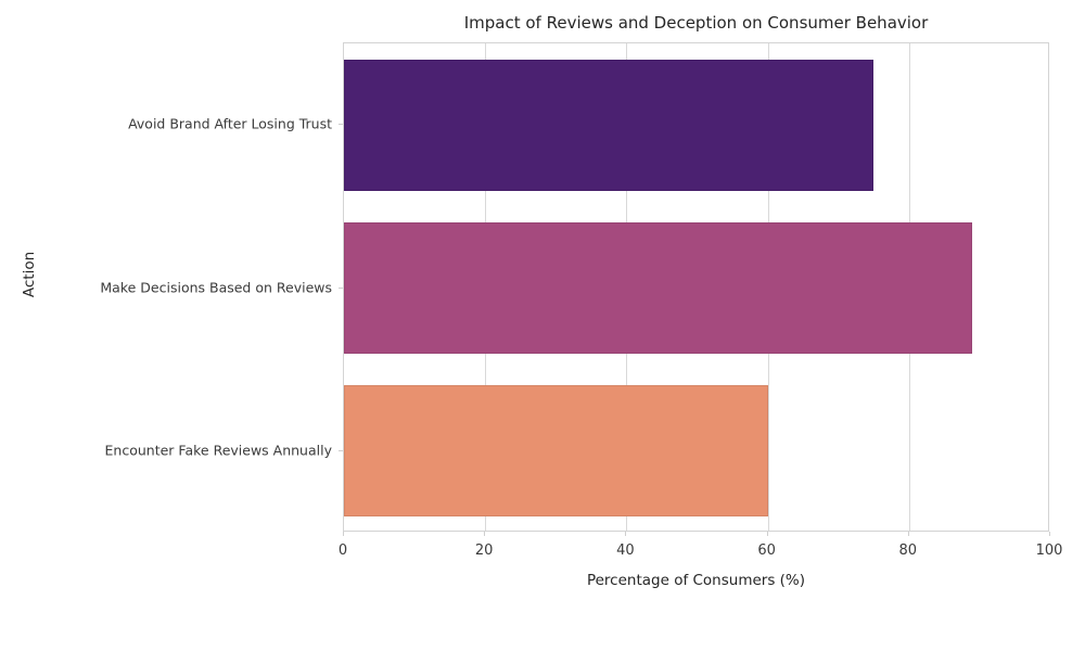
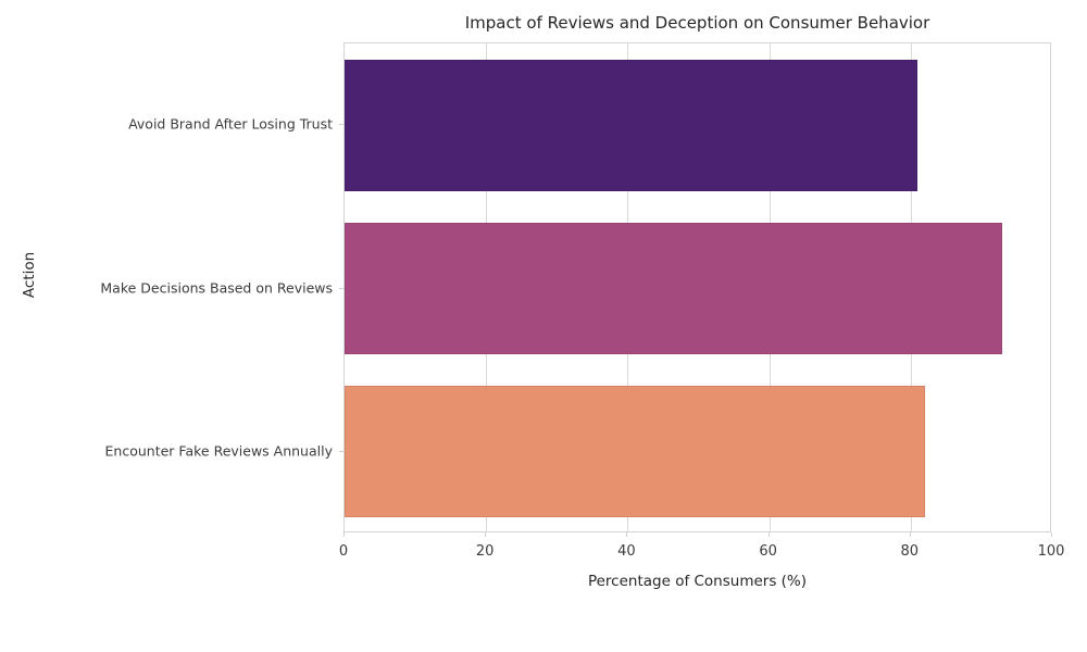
Avoid Brand After Losing Trust: 75 -> 81
Make Decisions Based on Reviews: 89 -> 93
Encounter Fake Reviews Annually: 60 -> 82
